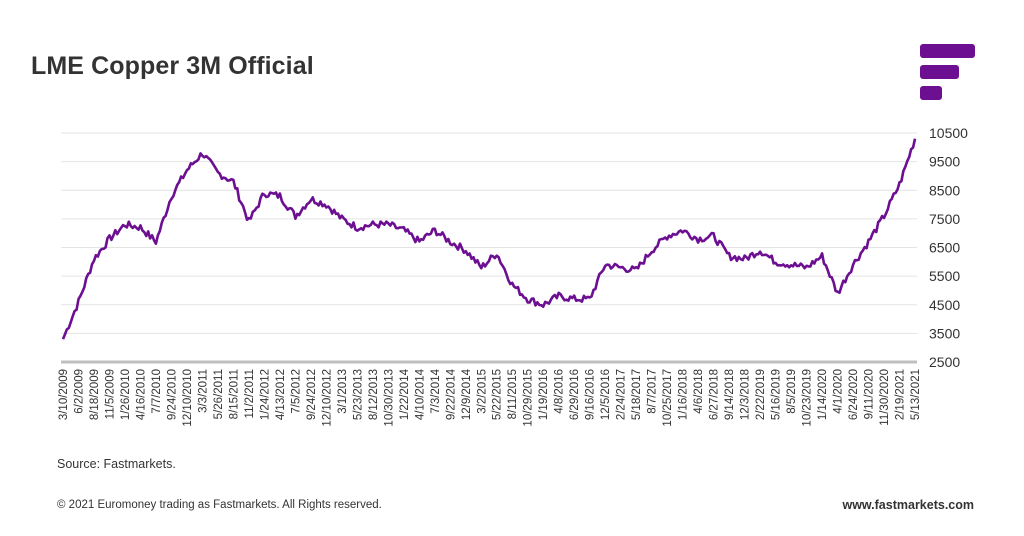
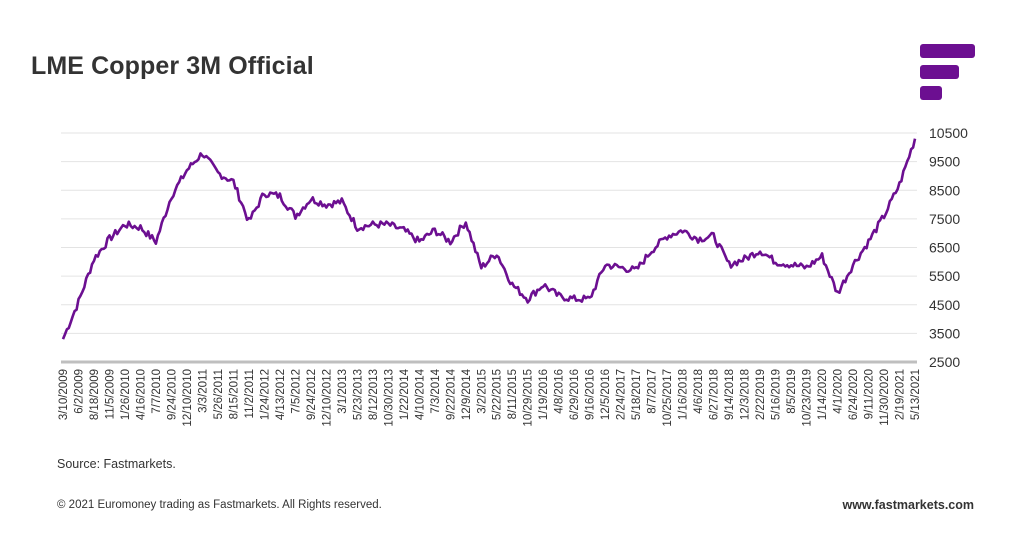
3/1/2013: 7500 -> 8100
12/9/2014: 6400 -> 7400
1/19/2016: 4500 -> 5200
9/14/2018: 6200 -> 5900
